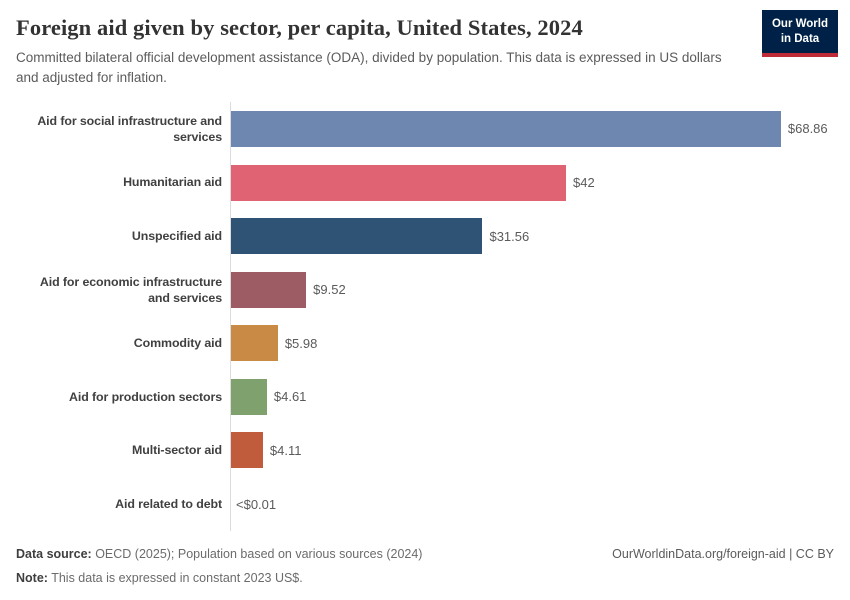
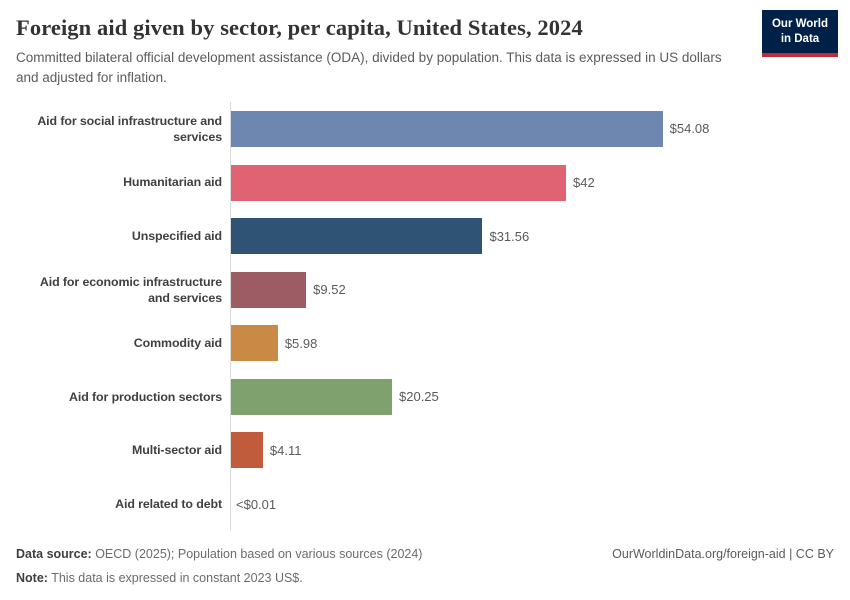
Aid for social infrastructure and services: $68.86 -> $54.08
Aid for production sectors: $4.61 -> $20.25
